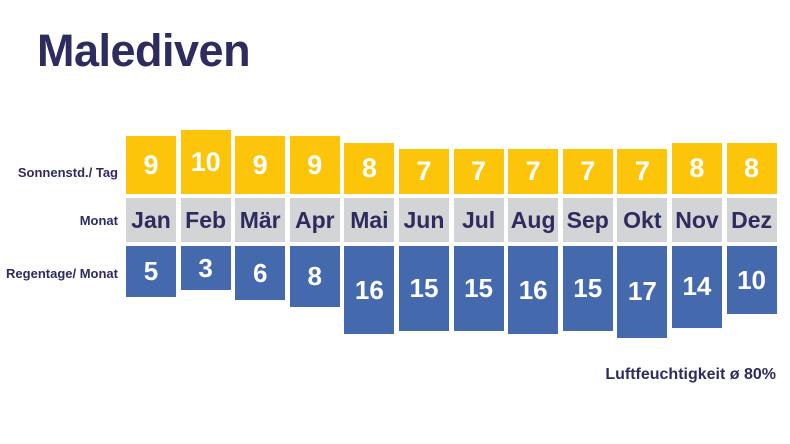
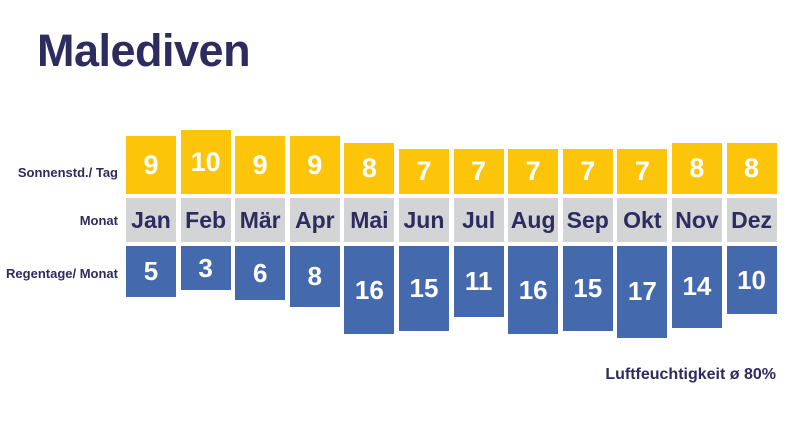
Regentage/ Monat/Jul: 15 -> 11
